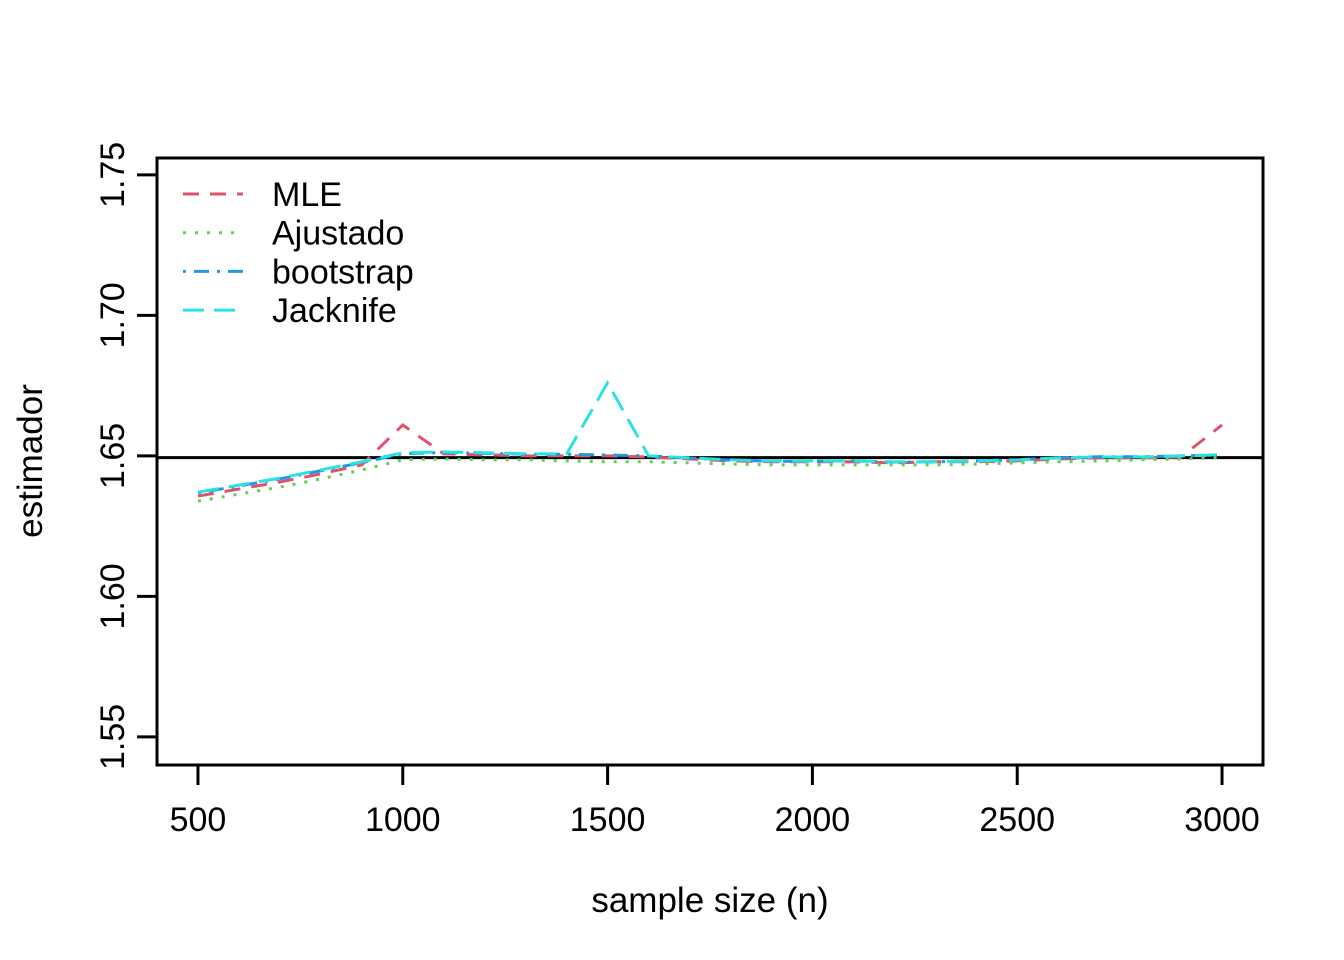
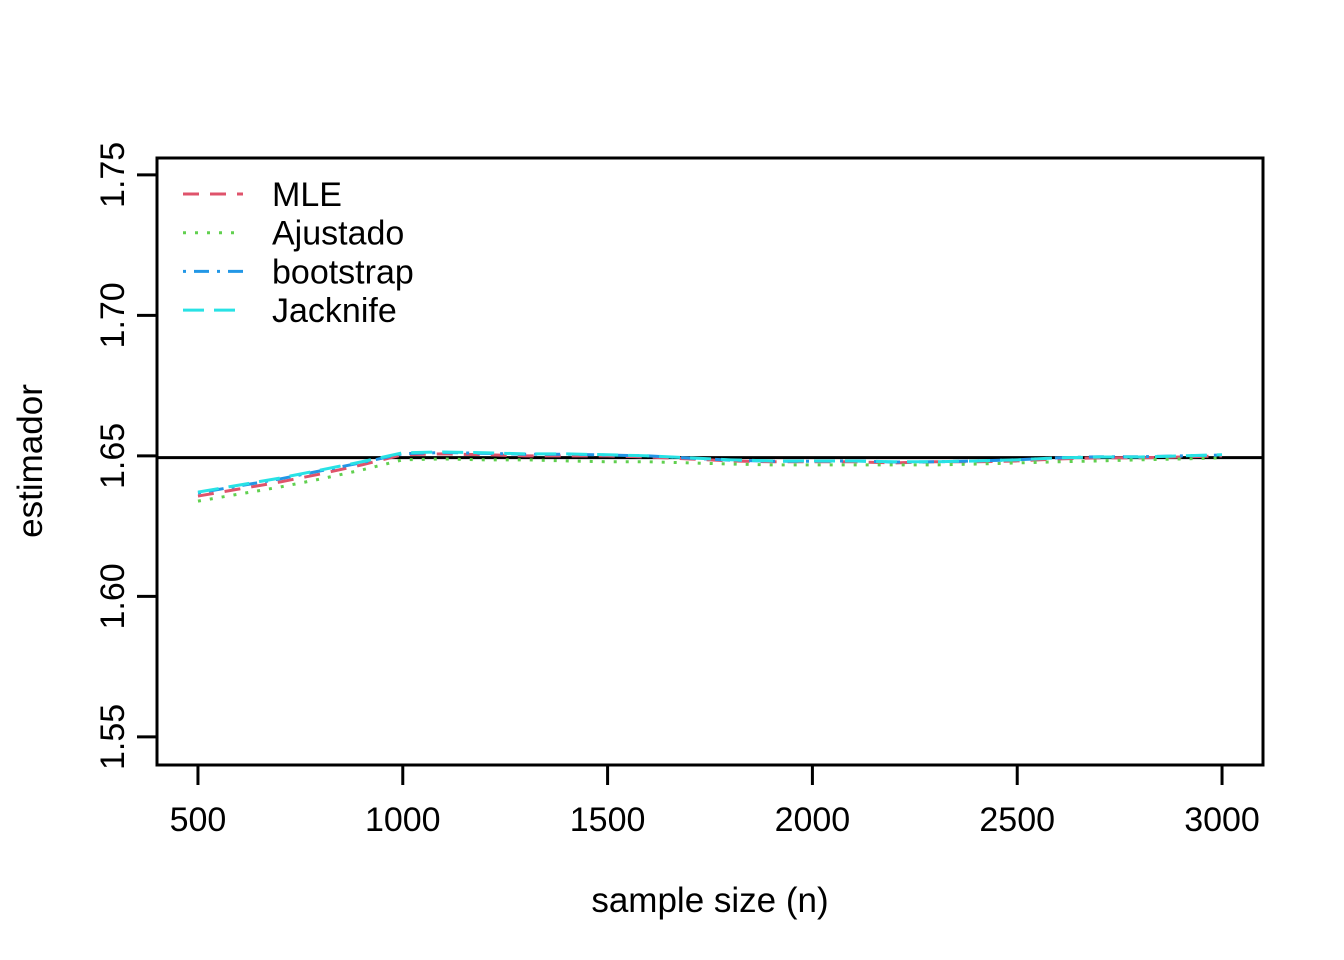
MLE/1000: 1.661 -> 1.650
Jacknife/1500: 1.676 -> 1.650
MLE/3000: 1.661 -> 1.650
